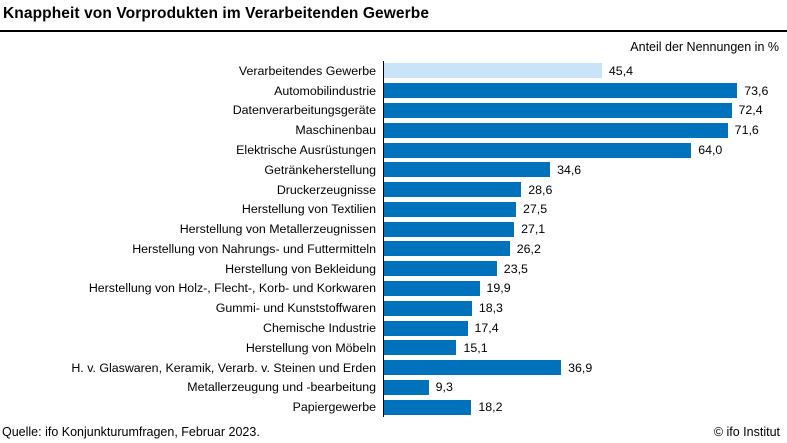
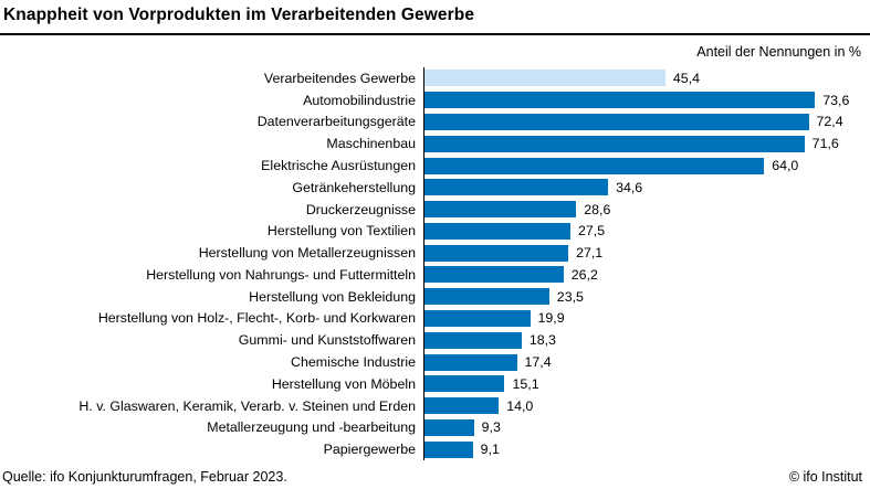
H. v. Glaswaren, Keramik, Verarb. v. Steinen und Erden: 36,9 -> 14,0
Papiergewerbe: 18,2 -> 9,1
